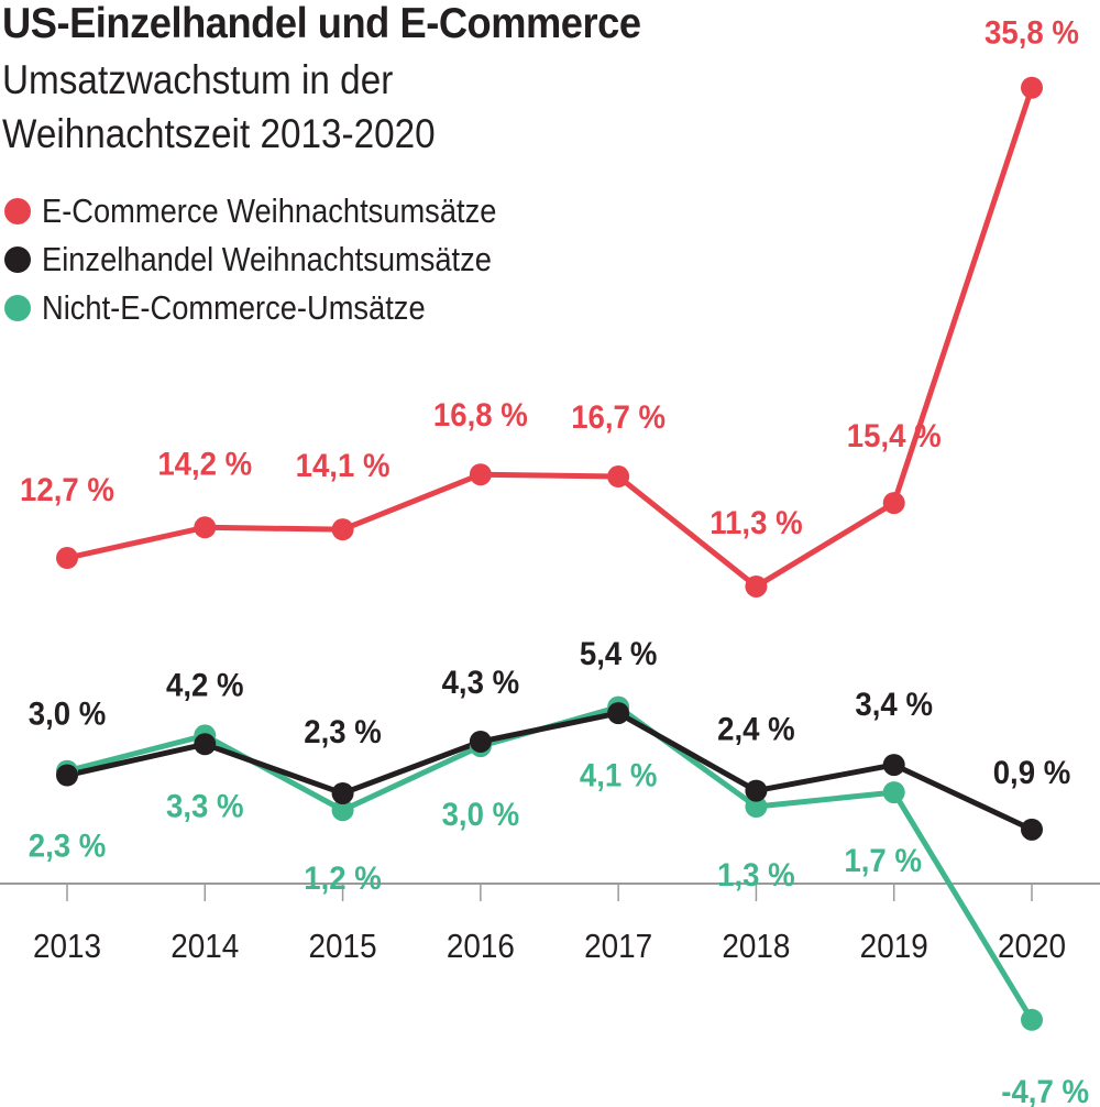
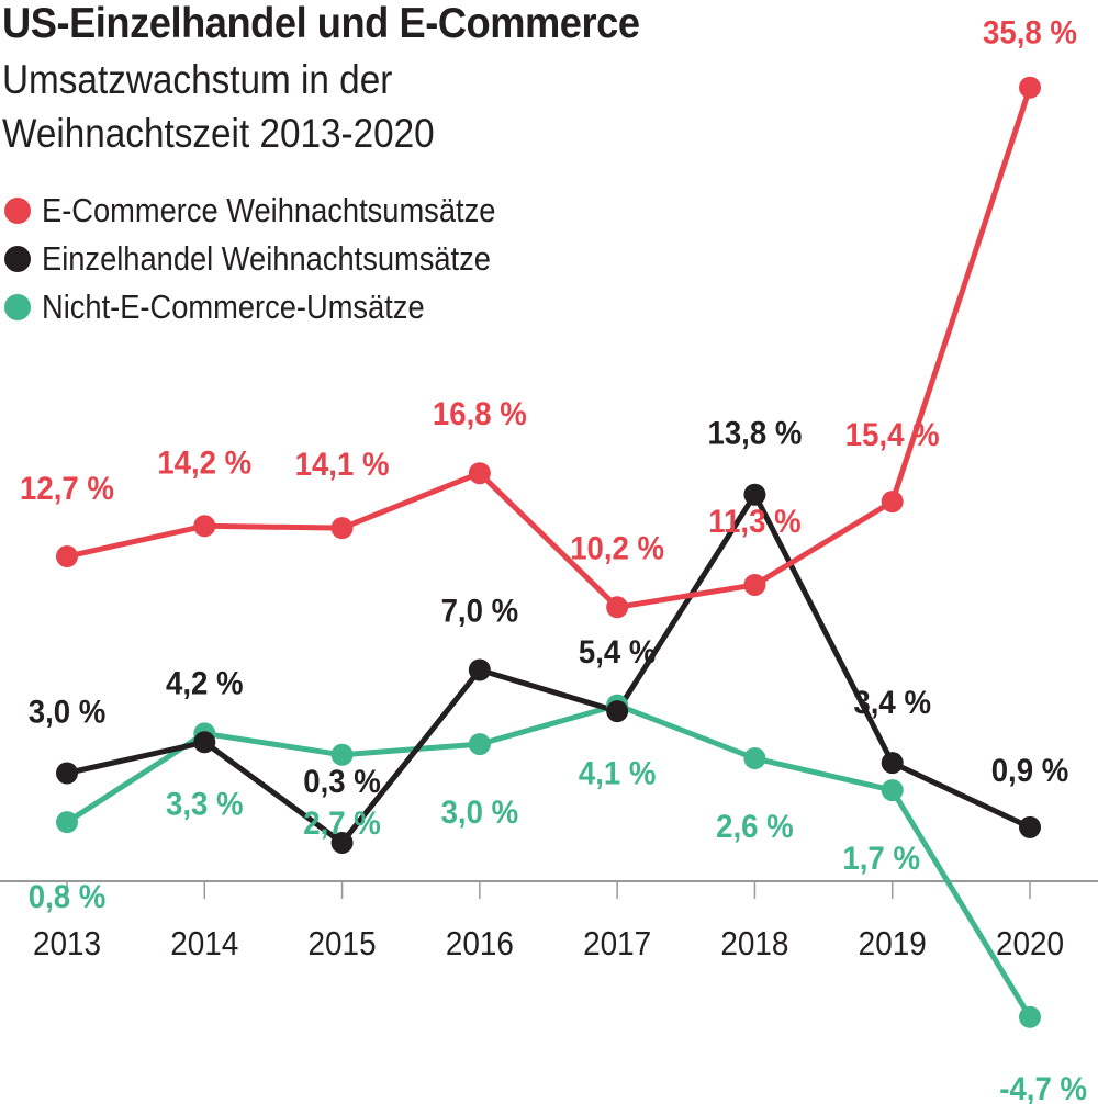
Nicht-E-Commerce-Umsätze/2013: 2,3 -> 0,8
Einzelhandel Weihnachtsumsätze/2015: 2,3 -> 0,3
Nicht-E-Commerce-Umsätze/2015: 1,2 -> 2,7
Einzelhandel Weihnachtsumsätze/2016: 4,3 -> 7,0
E-Commerce Weihnachtsumsätze/2017: 16,7 -> 10,2
Einzelhandel Weihnachtsumsätze/2018: 2,4 -> 13,8
Nicht-E-Commerce-Umsätze/2018: 1,3 -> 2,6
